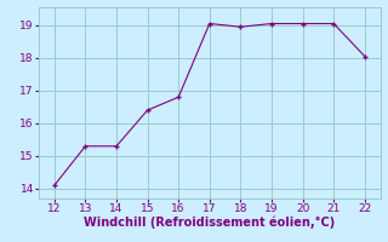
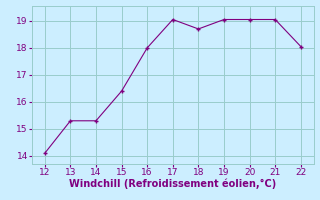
16: 16.80 -> 18.00
18: 18.95 -> 18.70
